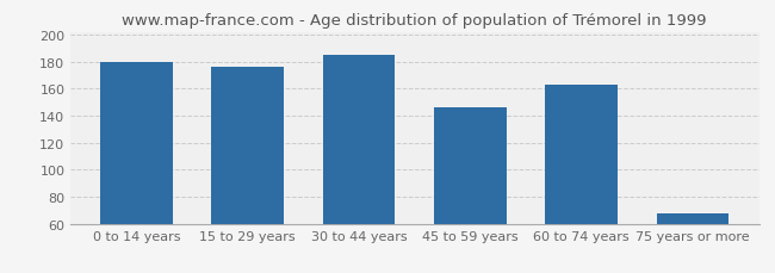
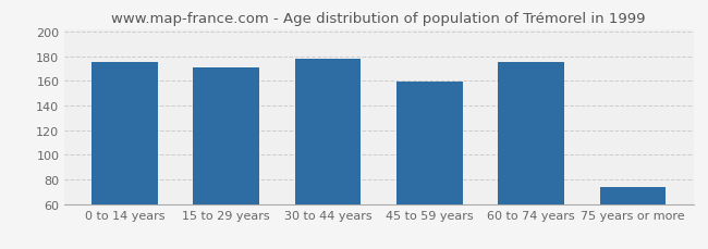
0 to 14 years: 180 -> 175
15 to 29 years: 176 -> 171
30 to 44 years: 185 -> 178
45 to 59 years: 146 -> 159
60 to 74 years: 163 -> 175
75 years or more: 68 -> 74
